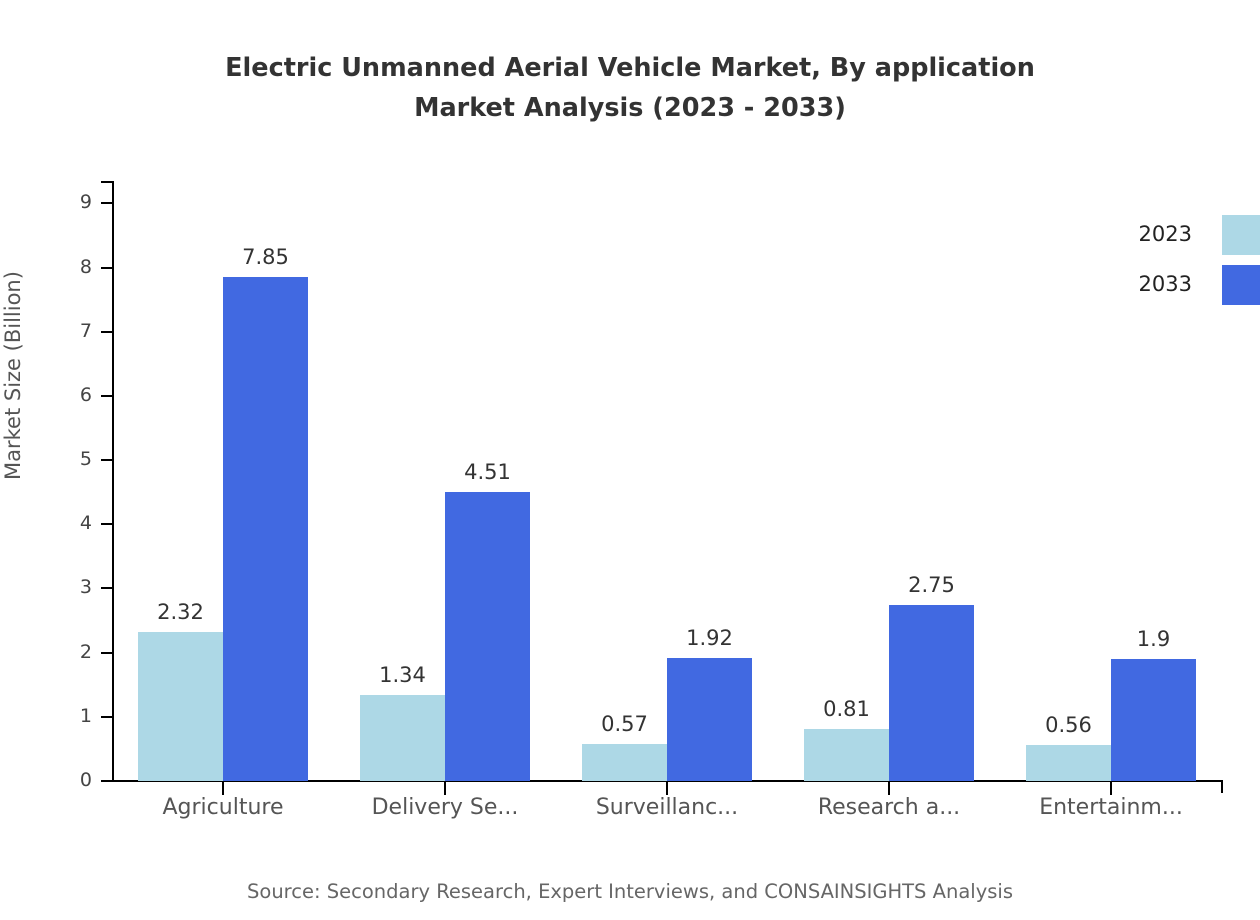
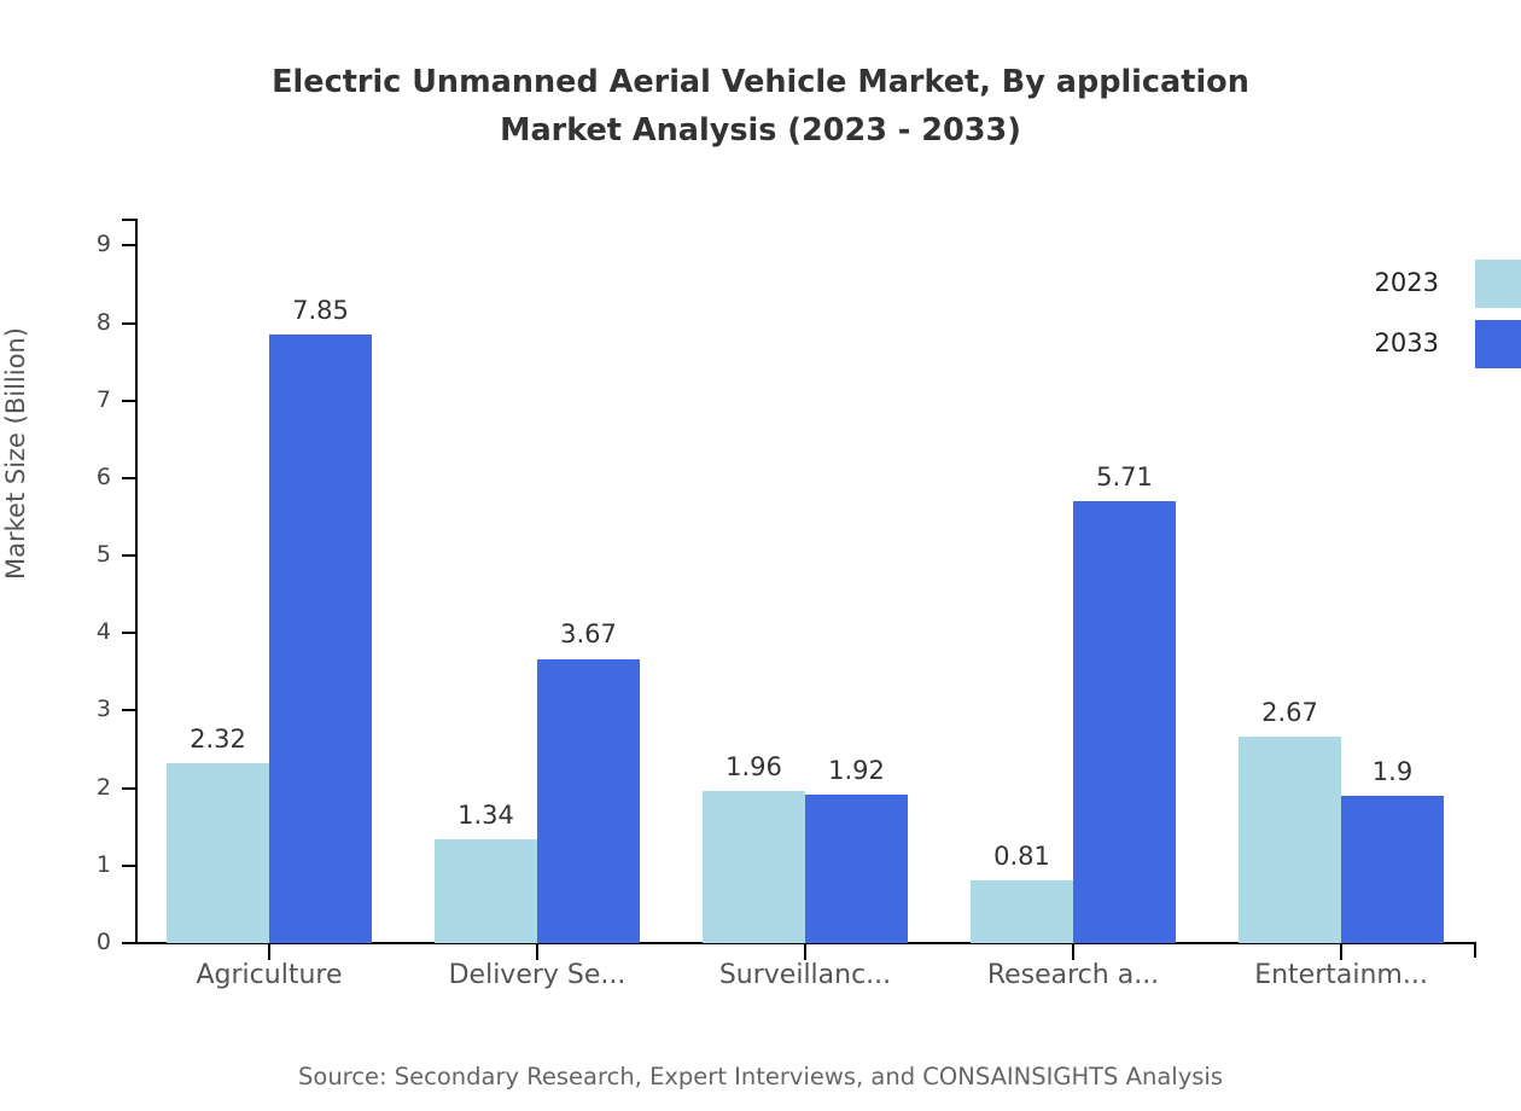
2033/Delivery Se...: 4.51 -> 3.67
2023/Surveillanc...: 0.57 -> 1.96
2033/Research a...: 2.75 -> 5.71
2023/Entertainm...: 0.56 -> 2.67
